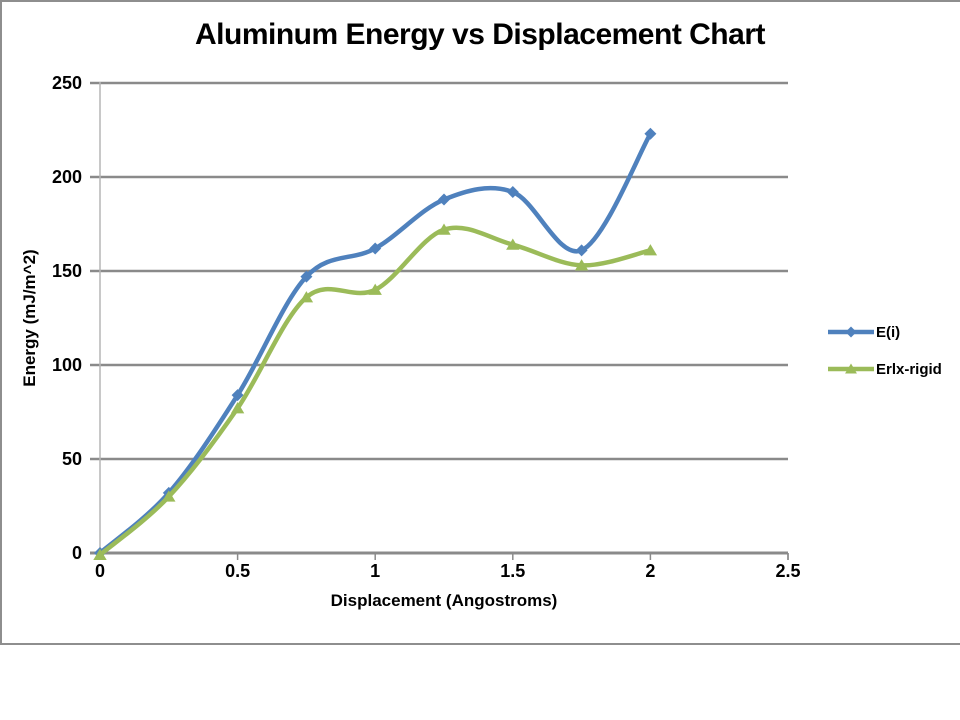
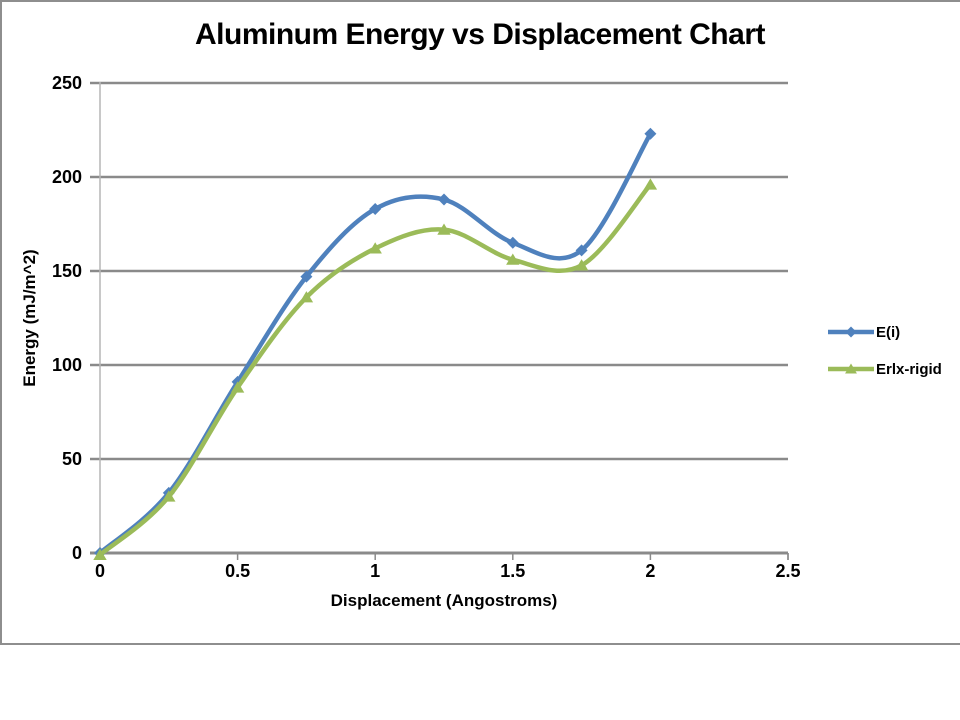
E(i)/0.5: 84 -> 91
Erlx-rigid/0.5: 77 -> 88
E(i)/1: 162 -> 183
Erlx-rigid/1: 140 -> 162
E(i)/1.5: 192 -> 165
Erlx-rigid/1.5: 164 -> 156
Erlx-rigid/2: 161 -> 196
